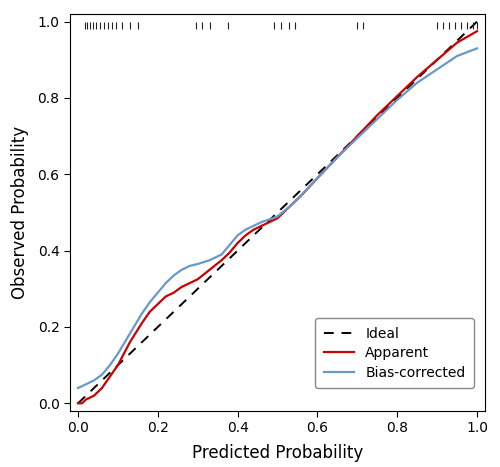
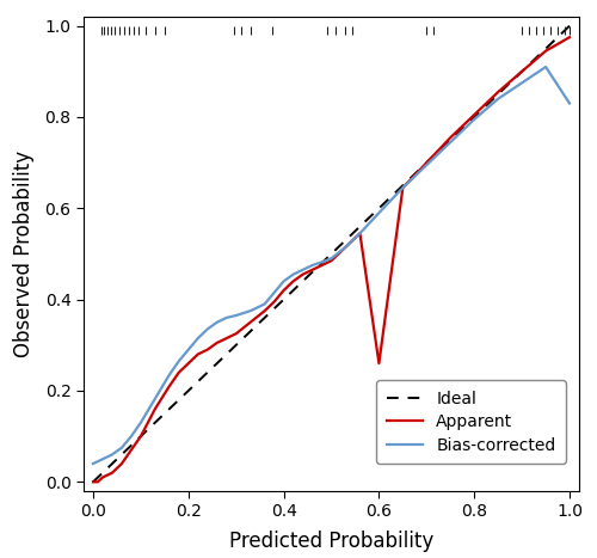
Apparent/0.6: 0.590 -> 0.260
Bias-corrected/1.0: 0.930 -> 0.830
